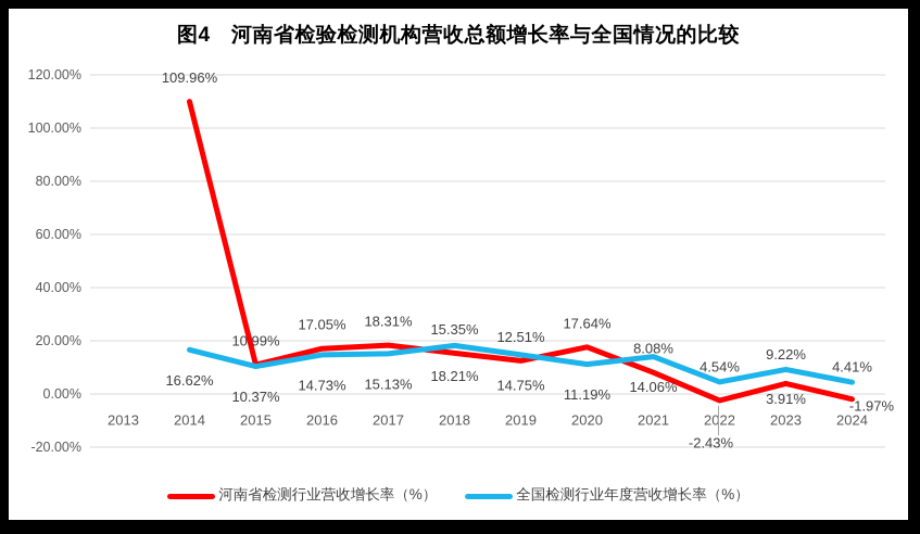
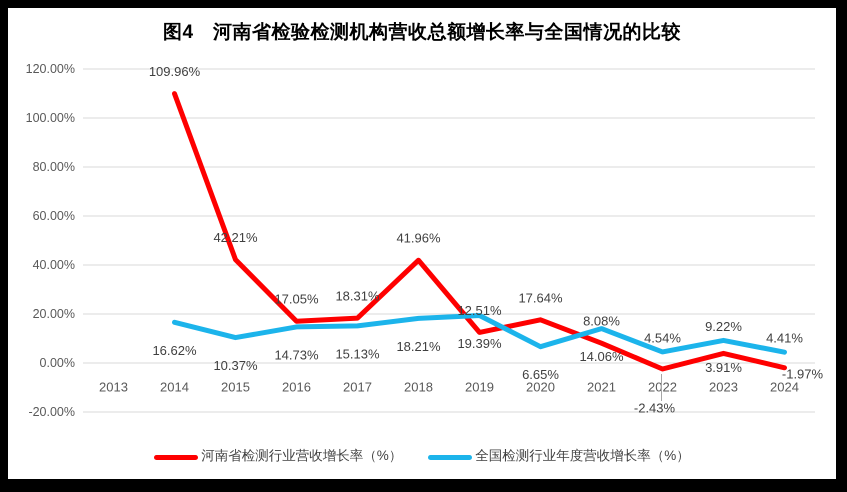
河南省检测行业营收增长率（%）/2015: 10.99% -> 42.21%
河南省检测行业营收增长率（%）/2018: 15.35% -> 41.96%
全国检测行业年度营收增长率（%）/2019: 14.75% -> 19.39%
全国检测行业年度营收增长率（%）/2020: 11.19% -> 6.65%
